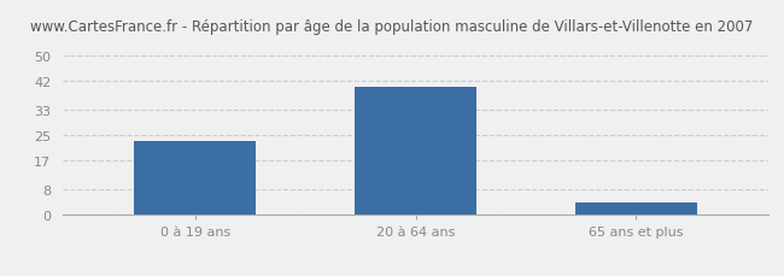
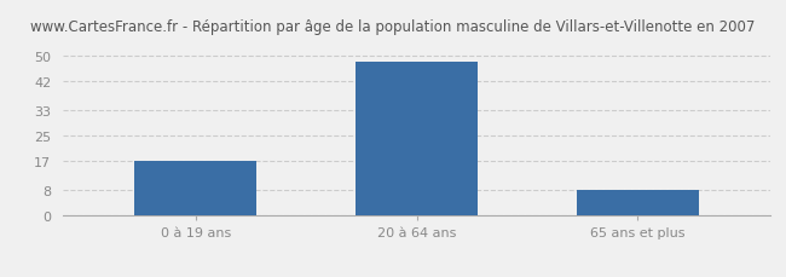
0 à 19 ans: 23 -> 17
20 à 64 ans: 40 -> 48
65 ans et plus: 4 -> 8
